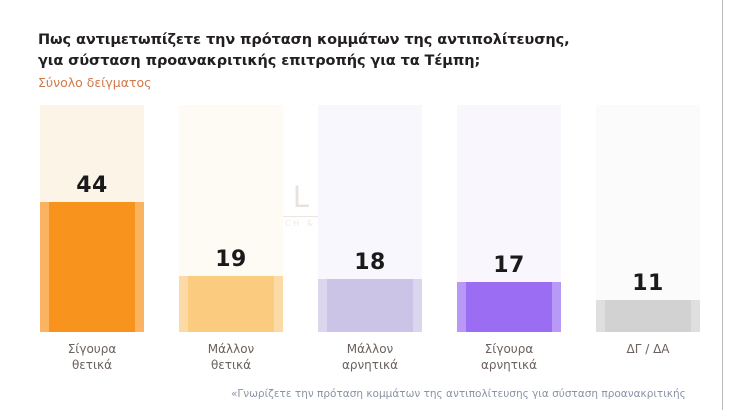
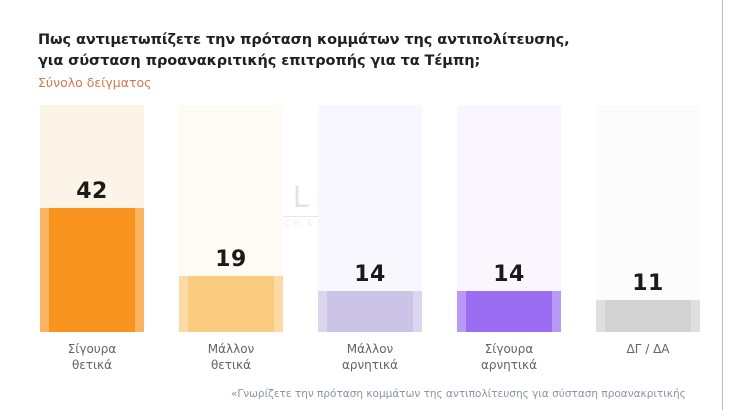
Σίγουρα θετικά: 44 -> 42
Μάλλον αρνητικά: 18 -> 14
Σίγουρα αρνητικά: 17 -> 14
